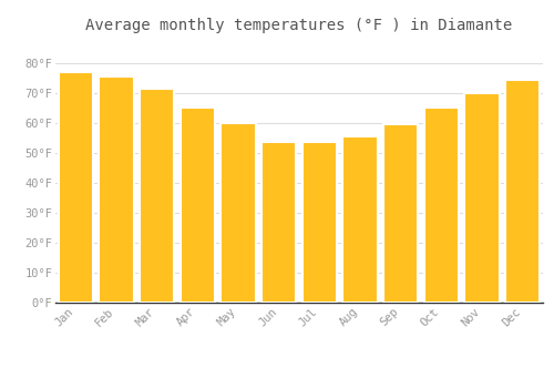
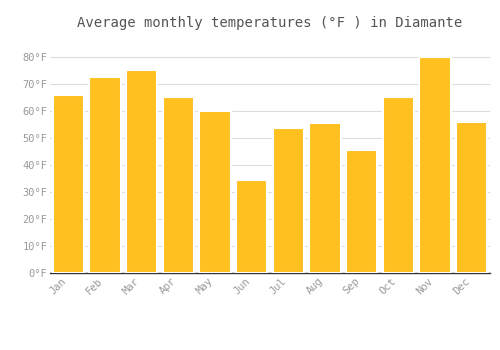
Jan: 77.0°F -> 66.0°F
Feb: 75.5°F -> 72.5°F
Mar: 71.5°F -> 75.0°F
Jun: 53.5°F -> 34.5°F
Sep: 59.5°F -> 45.5°F
Nov: 70.0°F -> 80.0°F
Dec: 74.5°F -> 56.0°F
